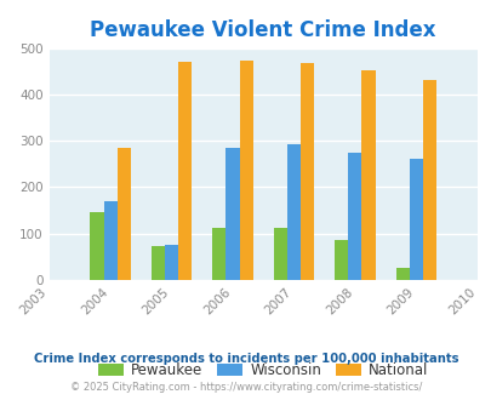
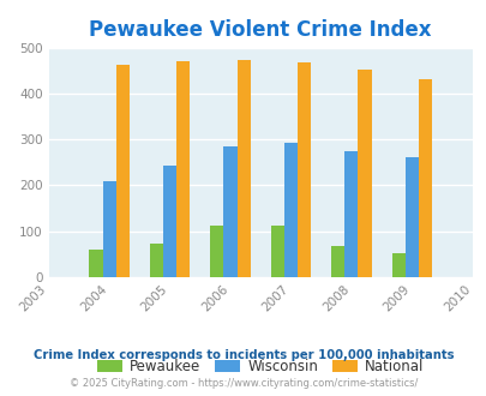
Pewaukee/2004: 145 -> 60
Wisconsin/2004: 170 -> 210
National/2004: 285 -> 463
Wisconsin/2005: 75 -> 244
Pewaukee/2008: 85 -> 68
Pewaukee/2009: 25 -> 52
